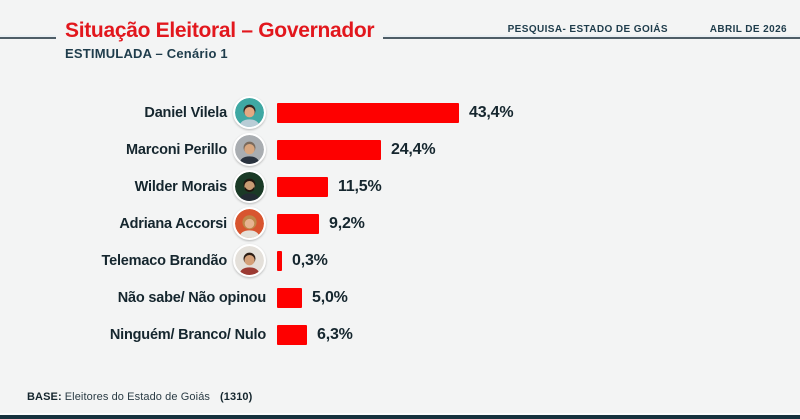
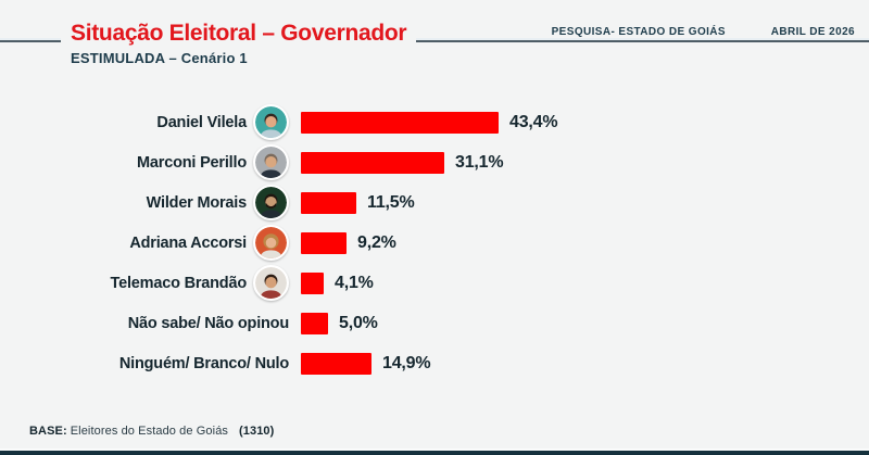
Marconi Perillo: 24,4% -> 31,1%
Telemaco Brandão: 0,3% -> 4,1%
Ninguém/ Branco/ Nulo: 6,3% -> 14,9%
